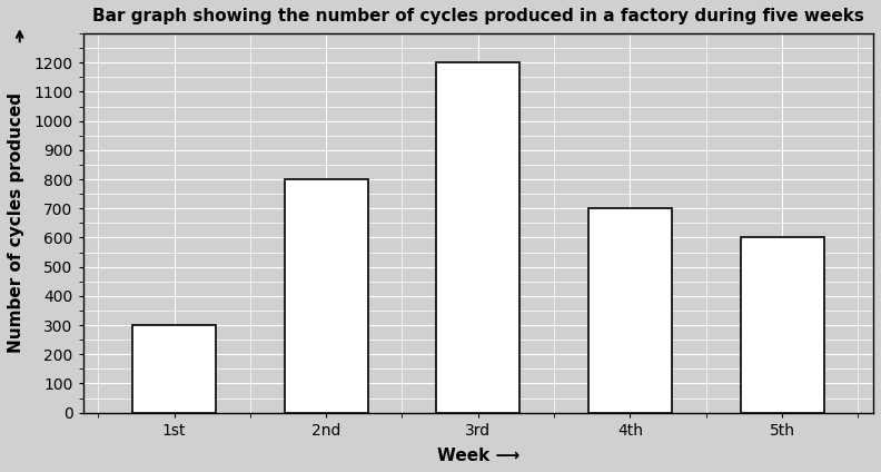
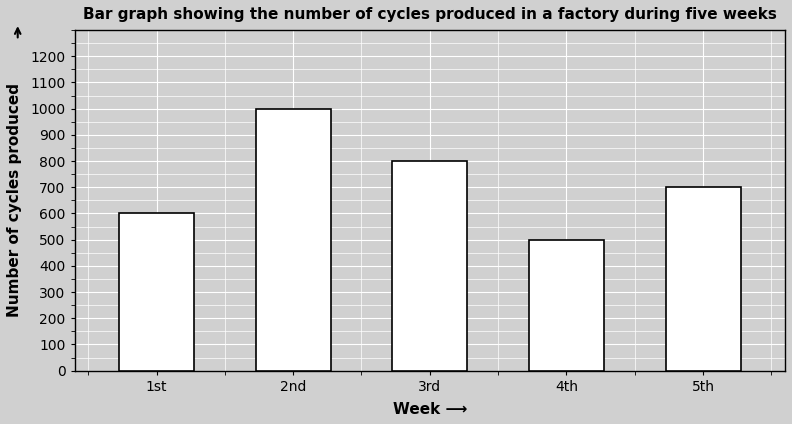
1st: 300 -> 600
2nd: 800 -> 1000
3rd: 1200 -> 800
4th: 700 -> 500
5th: 600 -> 700
